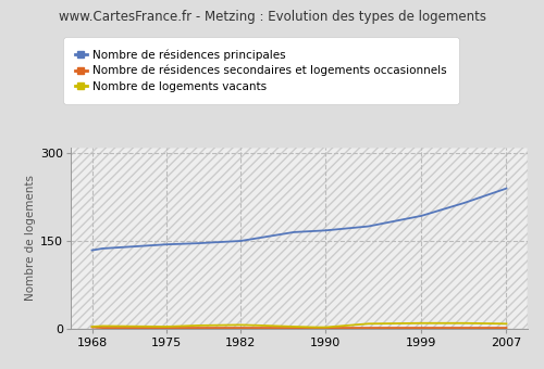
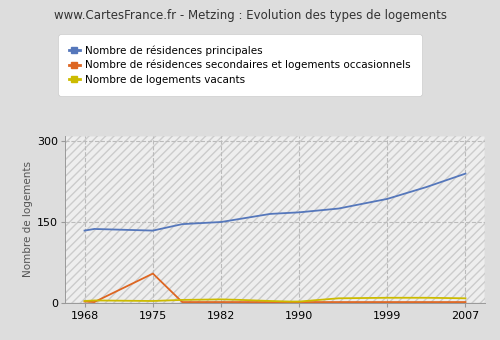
Nombre de résidences principales/1975: 144 -> 134
Nombre de résidences secondaires et logements occasionnels/1975: 1 -> 54
